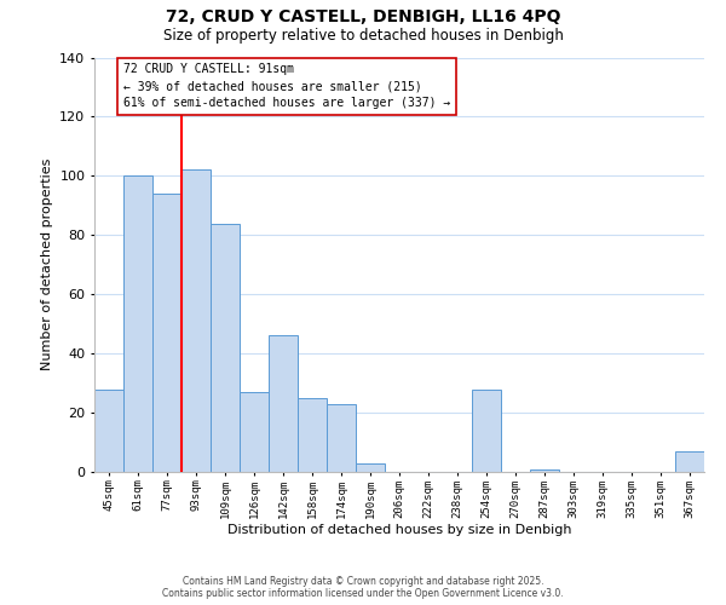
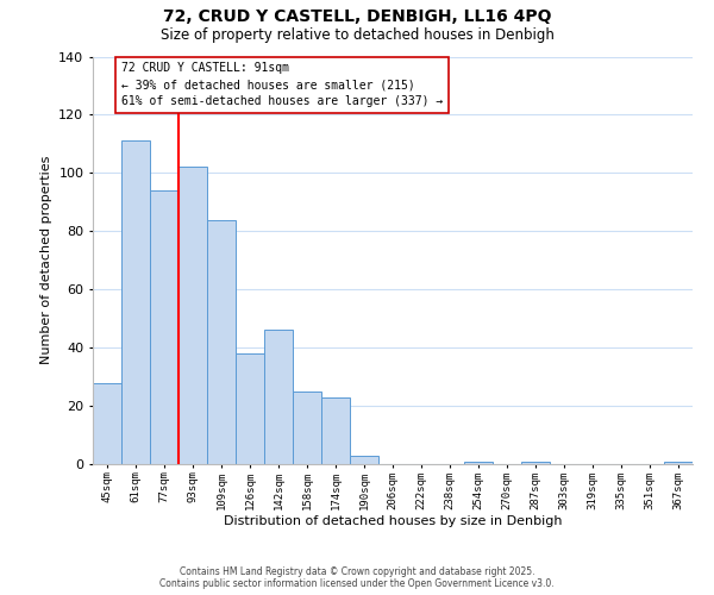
61sqm: 100 -> 111
126sqm: 27 -> 38
254sqm: 28 -> 1
367sqm: 7 -> 1
